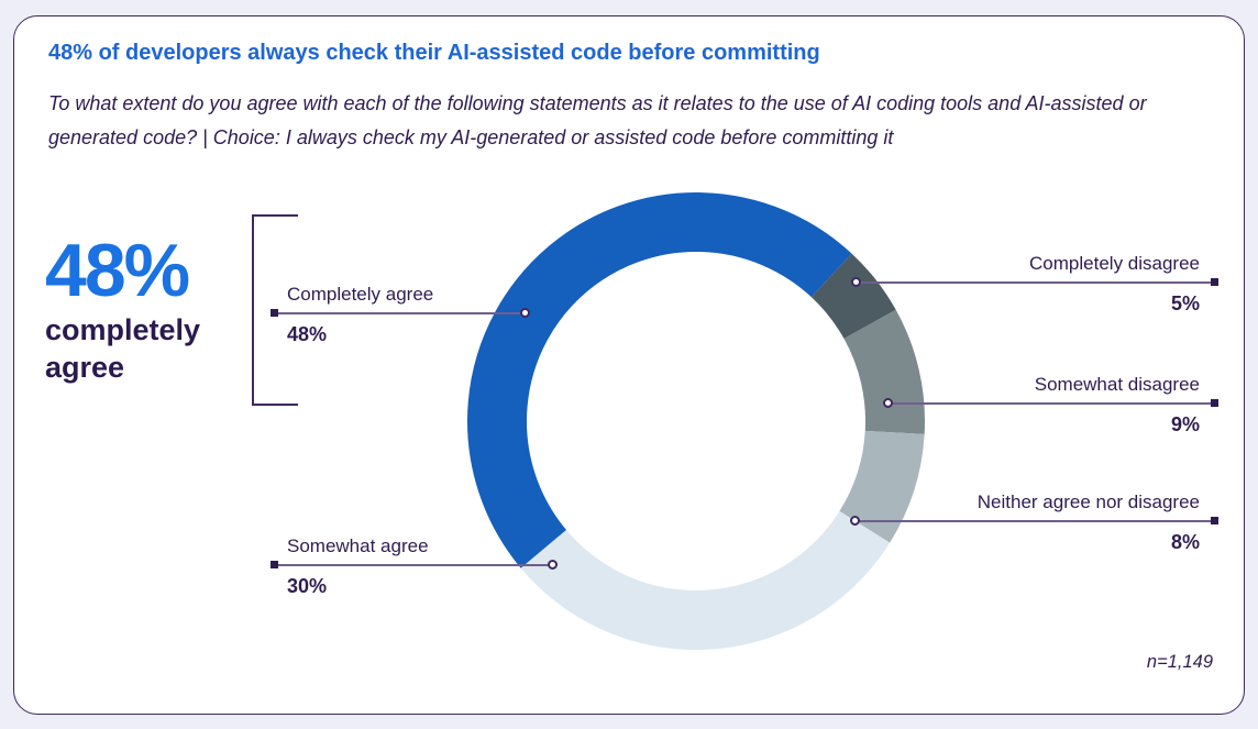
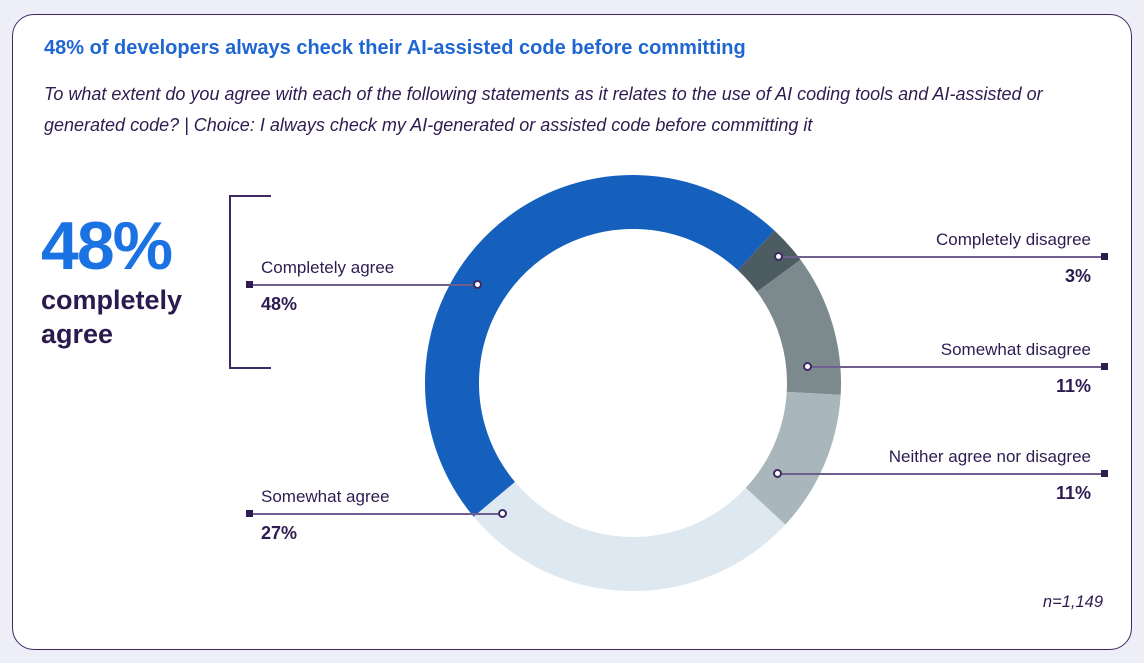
Completely disagree: 5% -> 3%
Somewhat disagree: 9% -> 11%
Neither agree nor disagree: 8% -> 11%
Somewhat agree: 30% -> 27%
